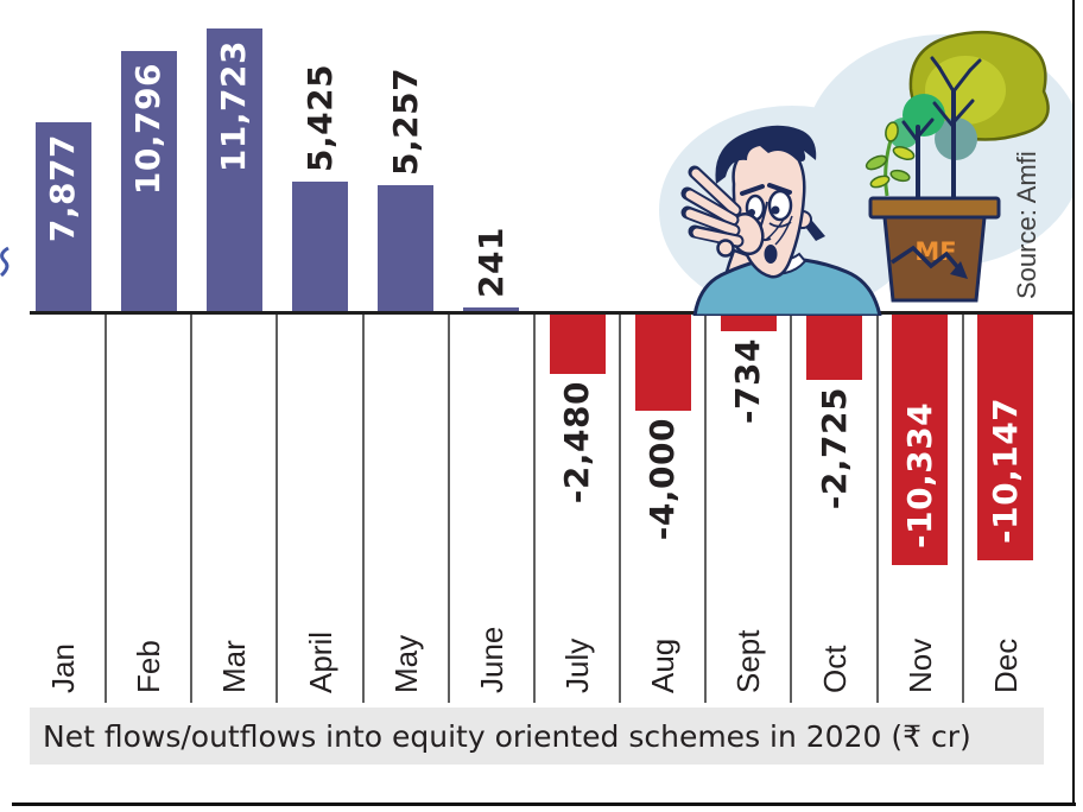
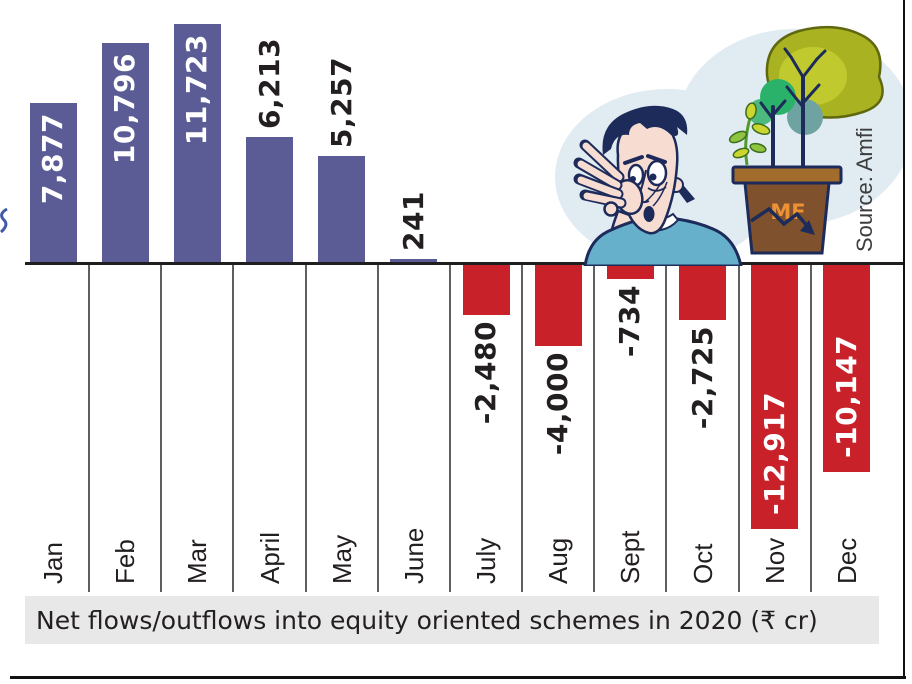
April: 5,425 -> 6,213
Nov: -10,334 -> -12,917
